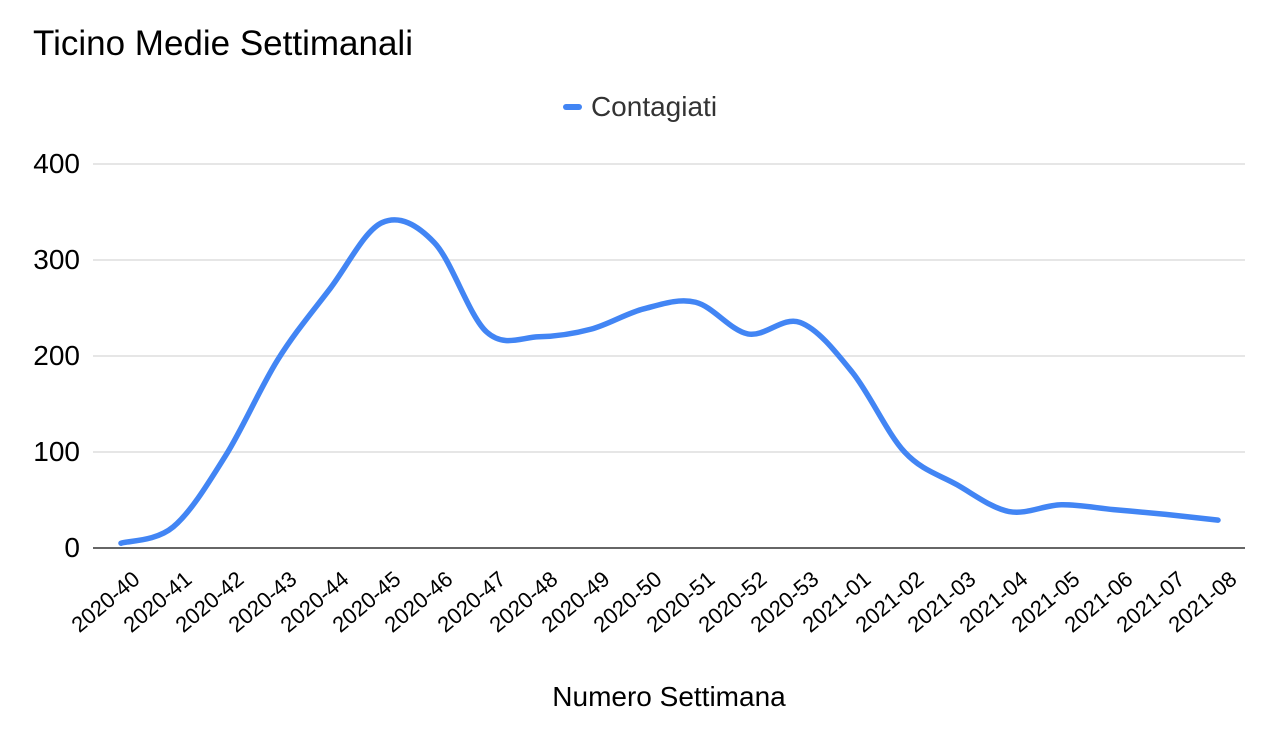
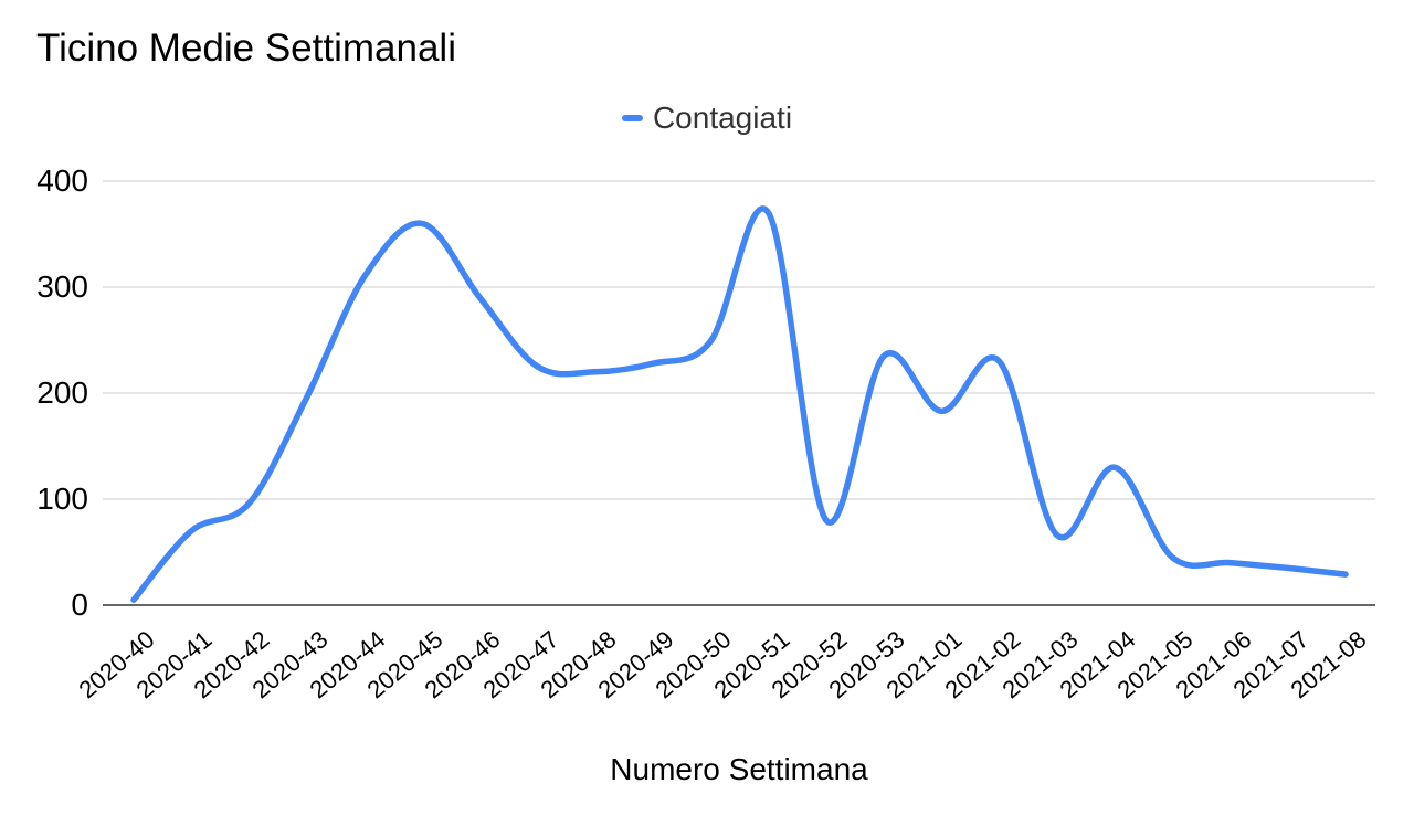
2020-41: 20 -> 70
2020-44: 270 -> 310
2020-45: 340 -> 360
2020-46: 320 -> 290
2020-51: 260 -> 370
2020-52: 220 -> 80
2021-02: 100 -> 230
2021-04: 40 -> 130
